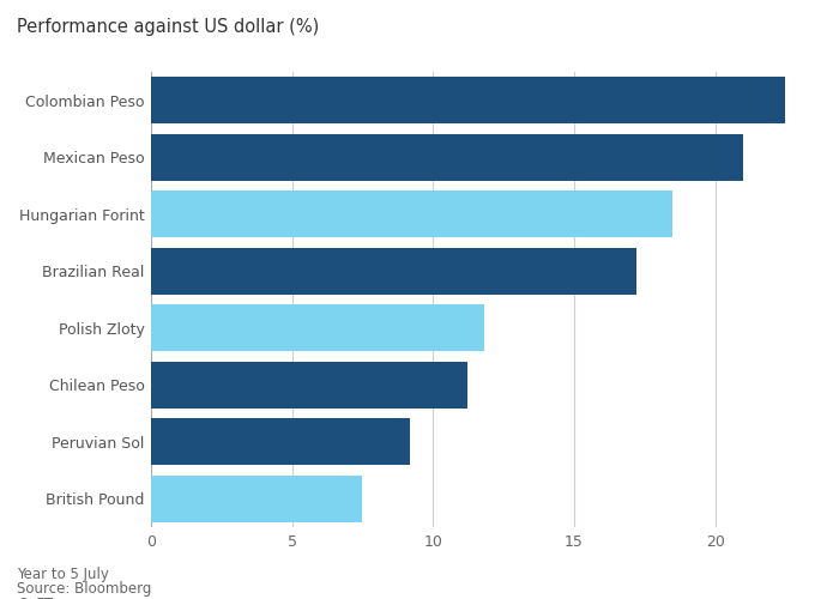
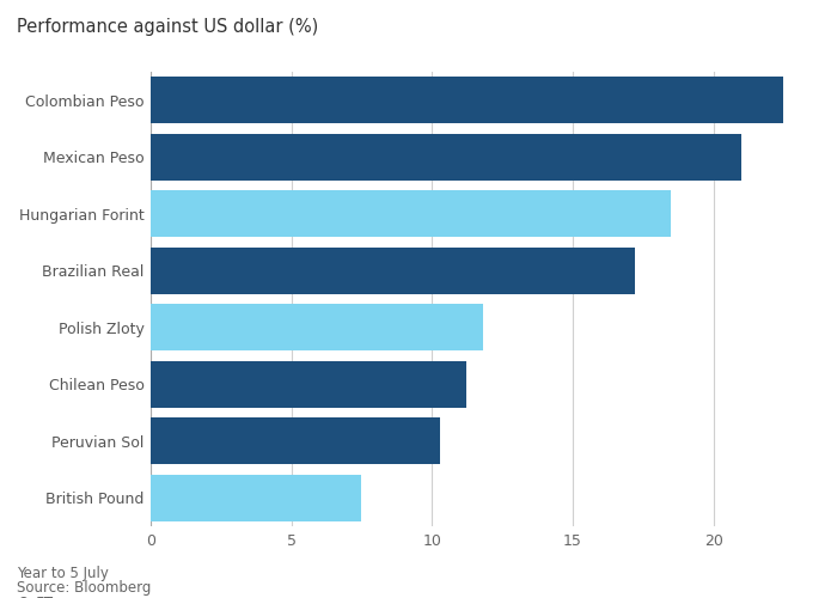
Peruvian Sol: 9.2 -> 10.3
